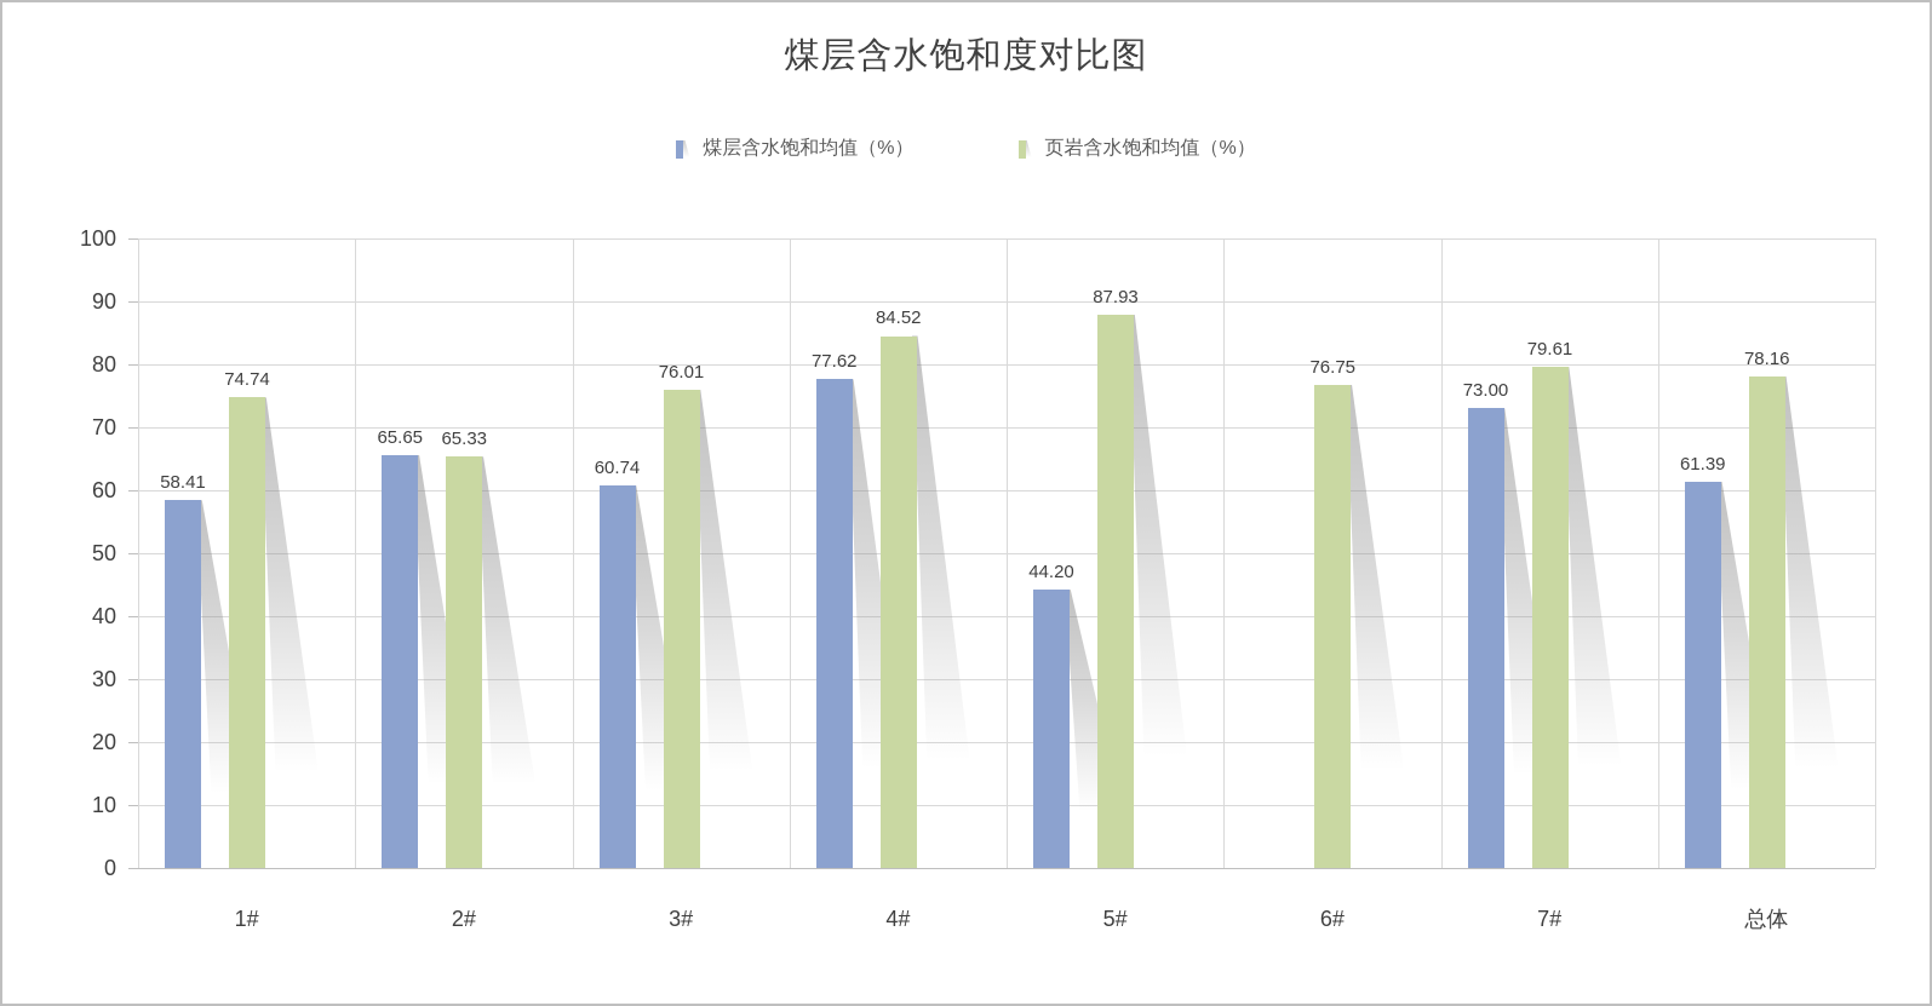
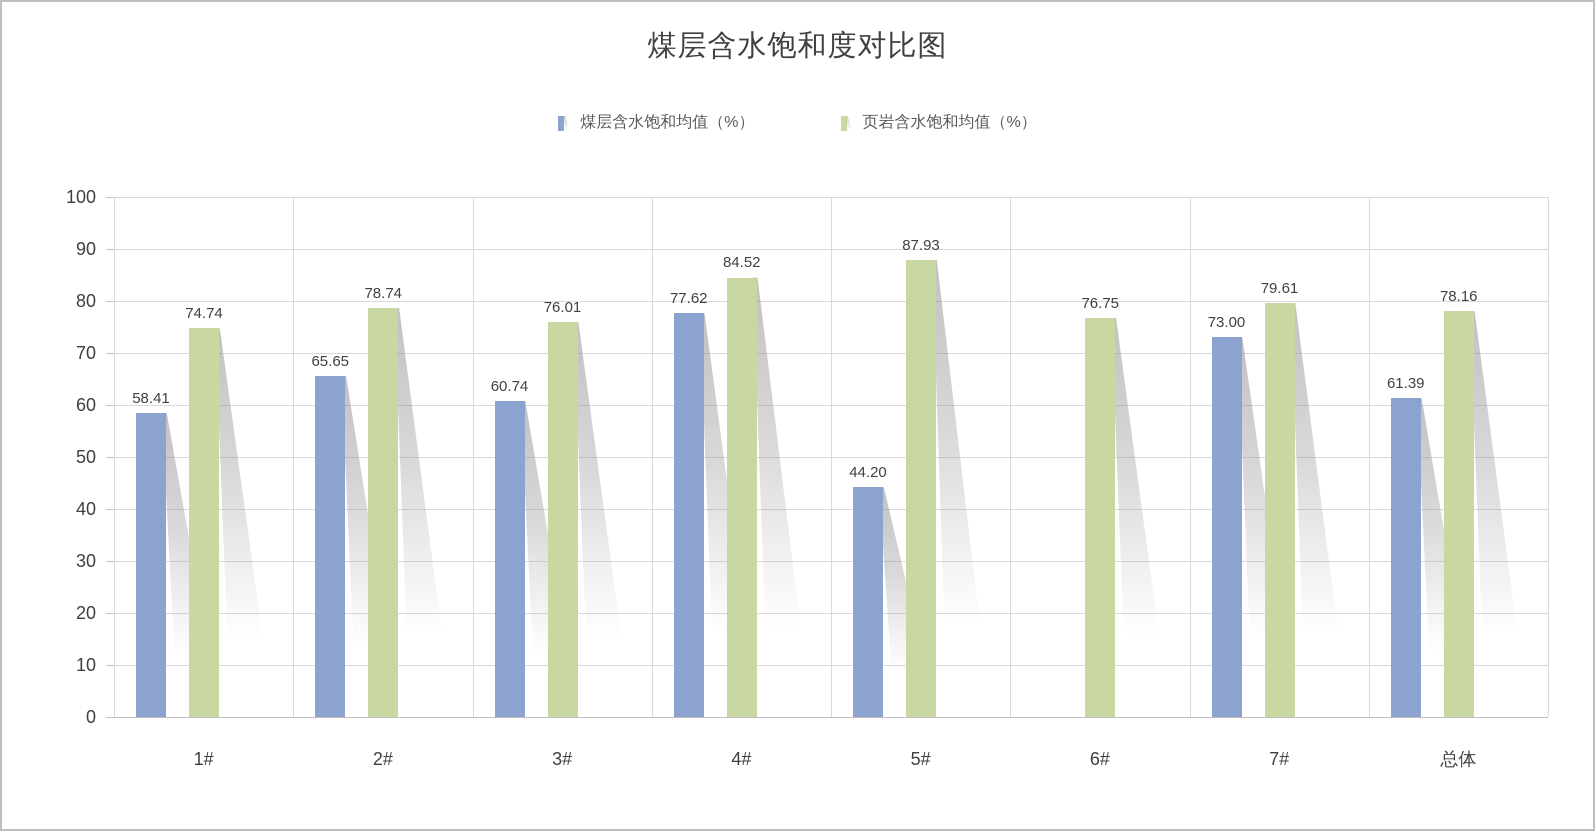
页岩含水饱和均值（%）/2#: 65.33 -> 78.74
